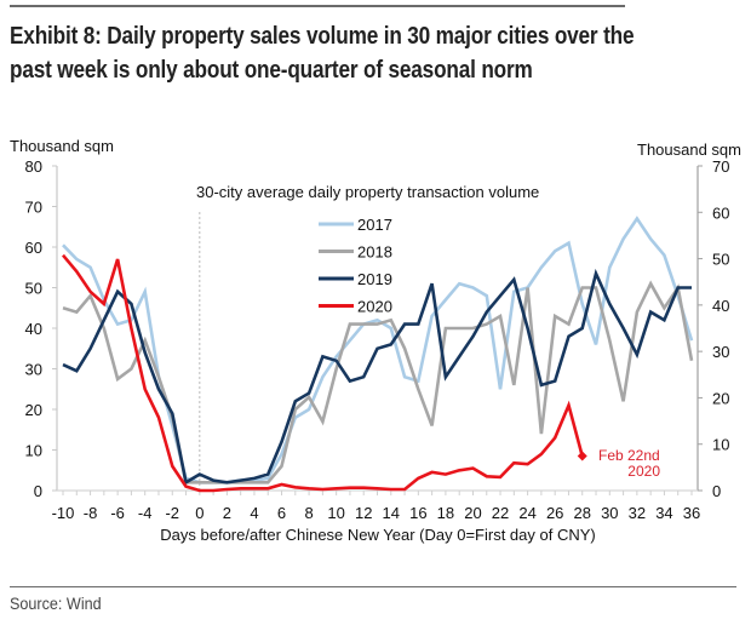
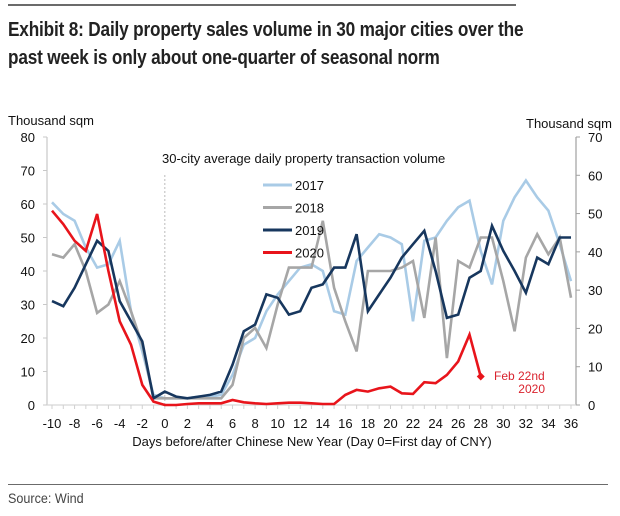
2019/-4: 34 -> 31
2018/14: 42 -> 55
